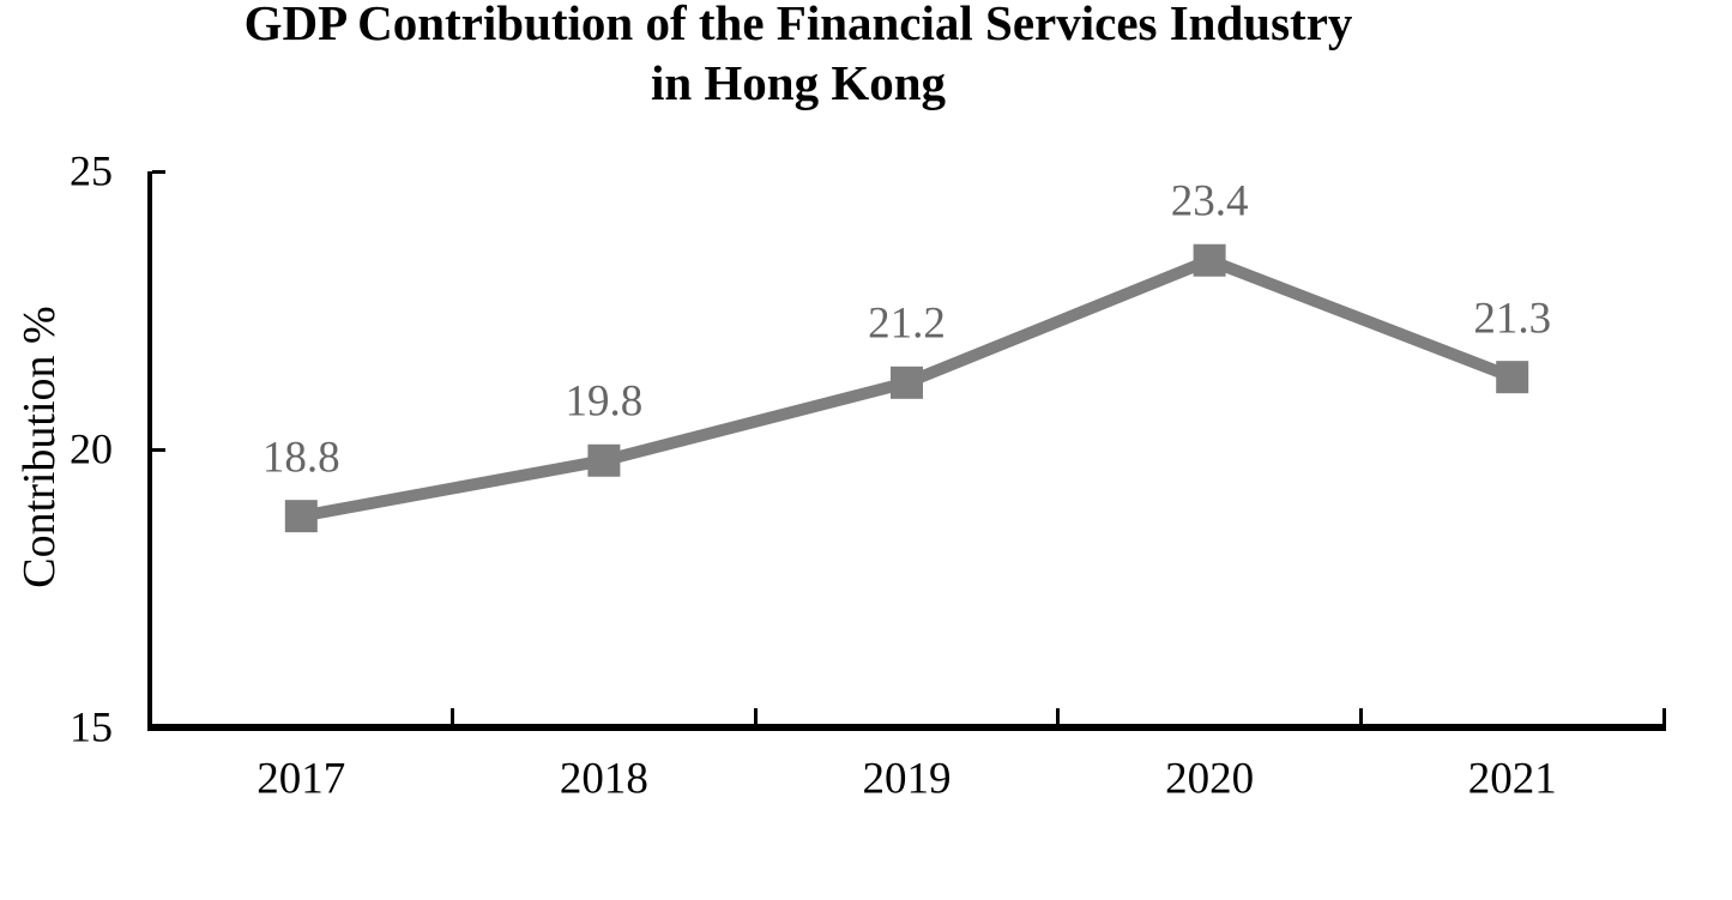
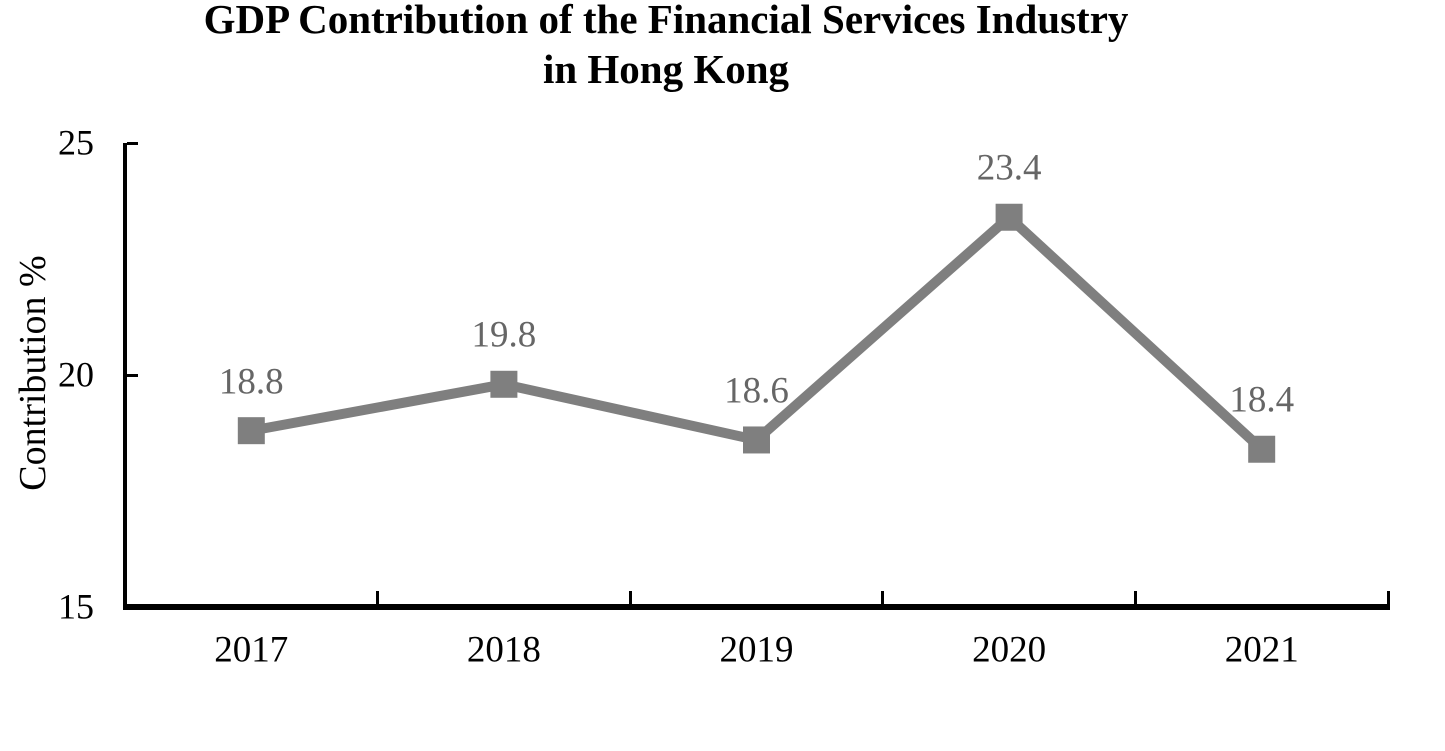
2019: 21.2 -> 18.6
2021: 21.3 -> 18.4
